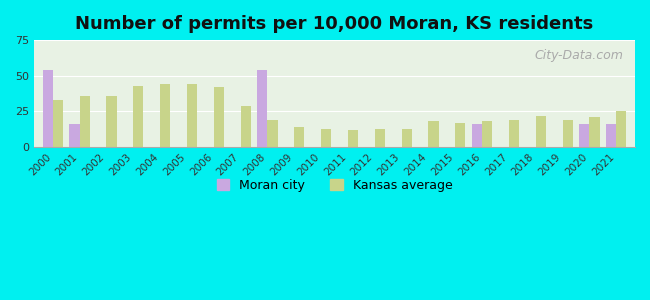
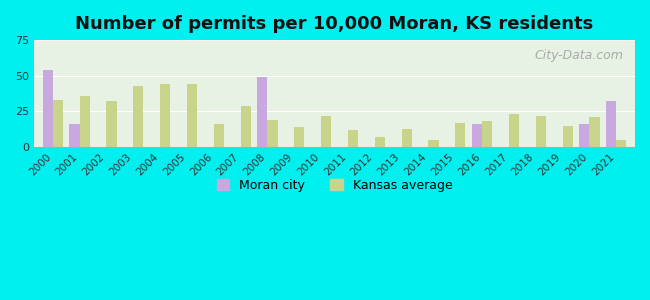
Kansas average/2002: 36 -> 32
Kansas average/2006: 42 -> 16
Moran city/2008: 54 -> 49
Kansas average/2010: 13 -> 22
Kansas average/2012: 13 -> 7
Kansas average/2014: 18 -> 5
Kansas average/2017: 19 -> 23
Kansas average/2019: 19 -> 15
Moran city/2021: 16 -> 32
Kansas average/2021: 25 -> 5
